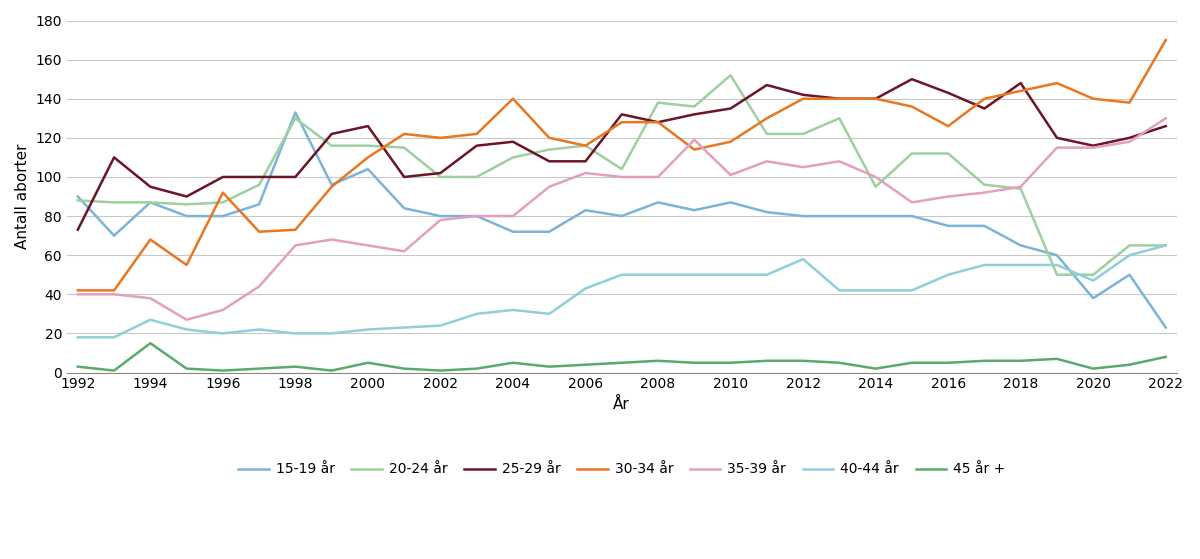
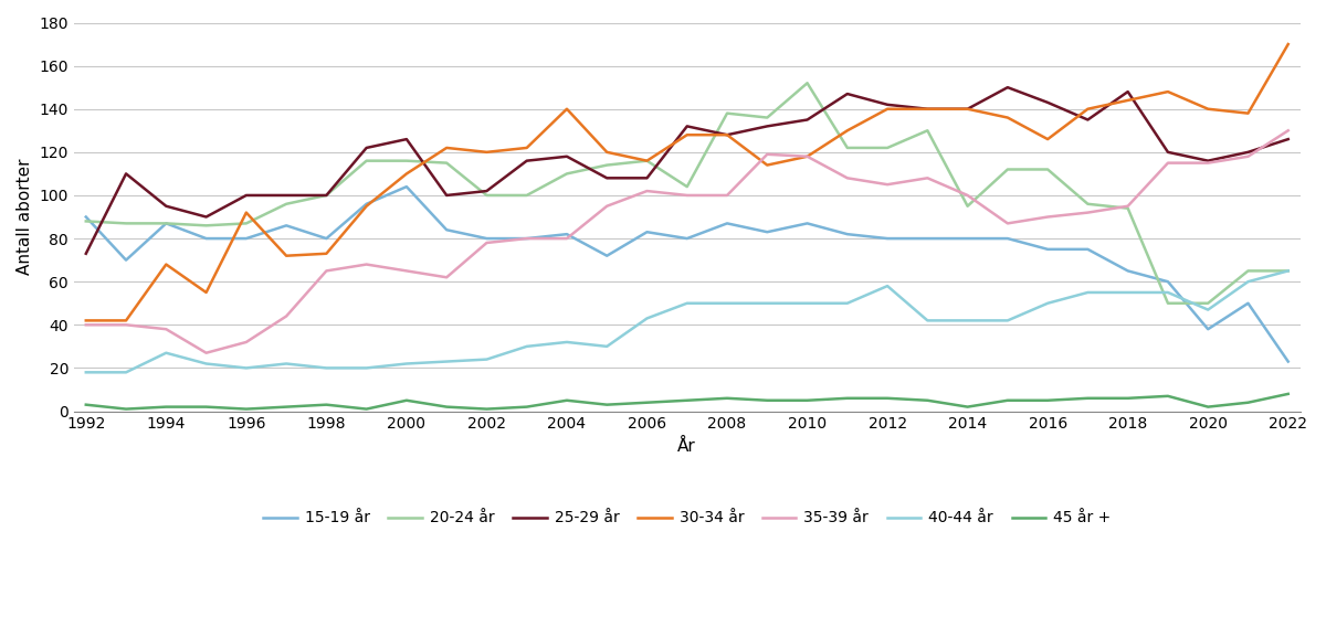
45 år +/1994: 15 -> 2
15-19 år/1998: 133 -> 80
20-24 år/1998: 130 -> 100
15-19 år/2004: 72 -> 82
35-39 år/2010: 101 -> 118
